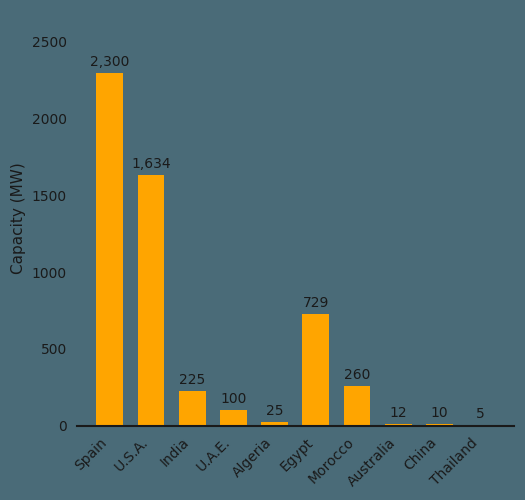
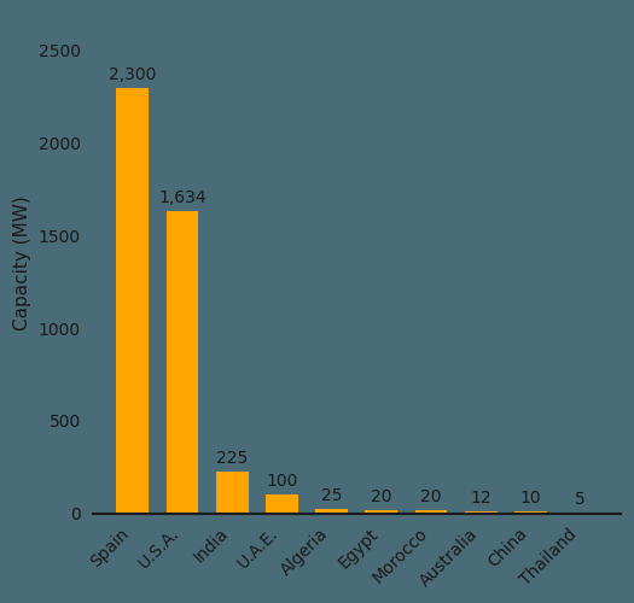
Egypt: 729 -> 20
Morocco: 260 -> 20
